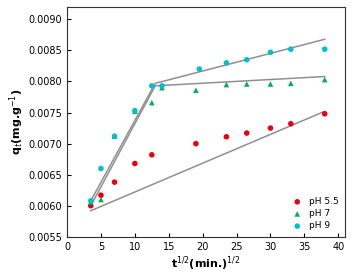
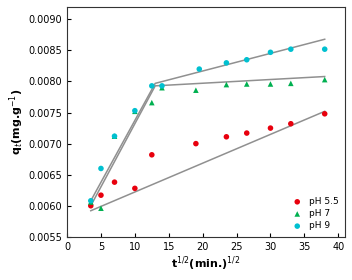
pH 7/5: 0.00610 -> 0.00596
pH 5.5/10: 0.00668 -> 0.00628
